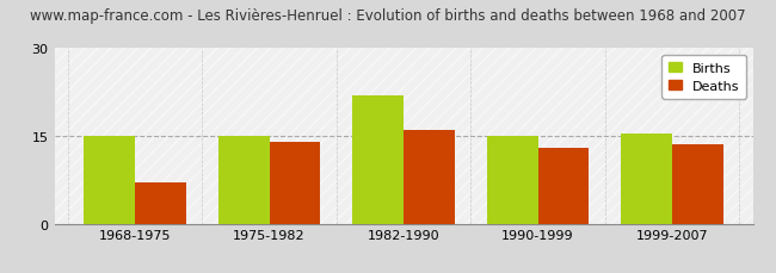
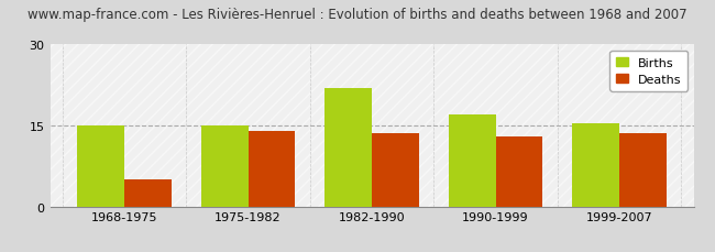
Deaths/1968-1975: 7.0 -> 5.0
Deaths/1982-1990: 16.0 -> 13.5
Births/1990-1999: 15.0 -> 17.0
